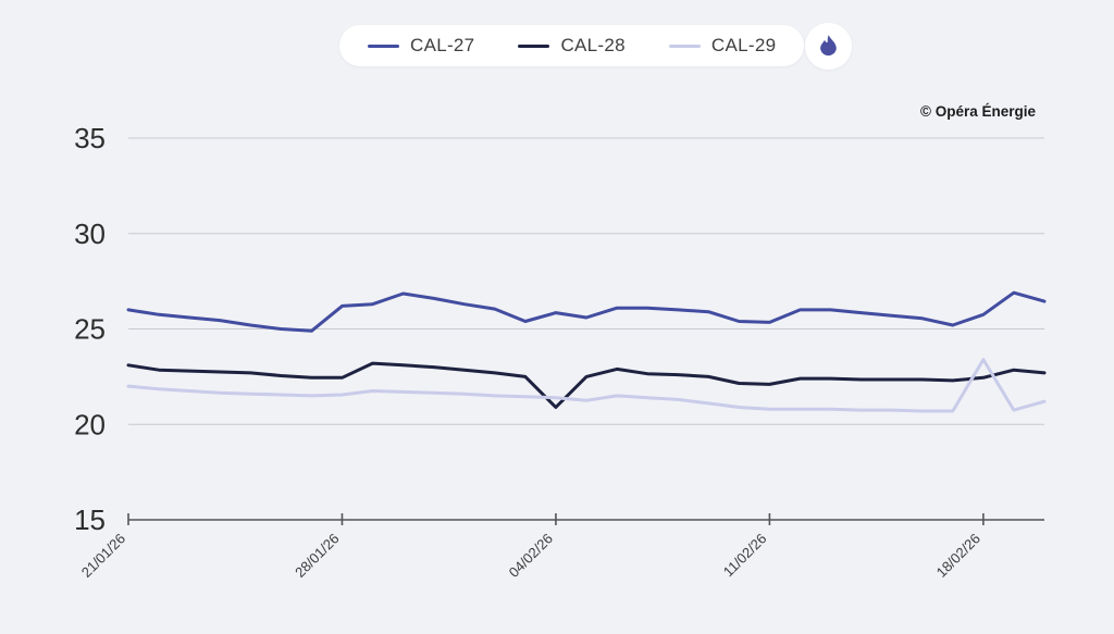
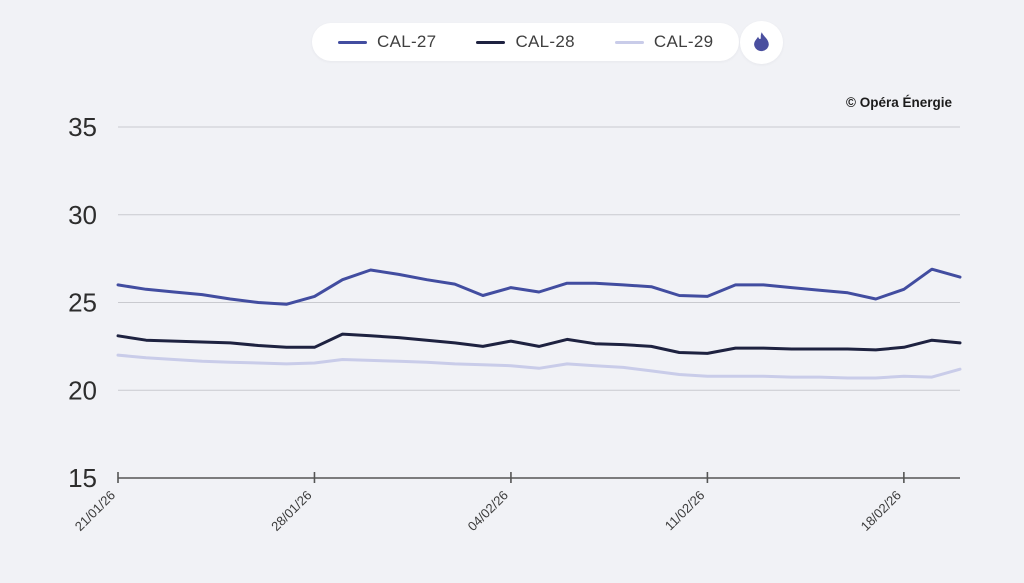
CAL-27/28/01/26: 26.2 -> 25.4
CAL-28/04/02/26: 20.9 -> 22.8
CAL-29/18/02/26: 23.4 -> 20.8
